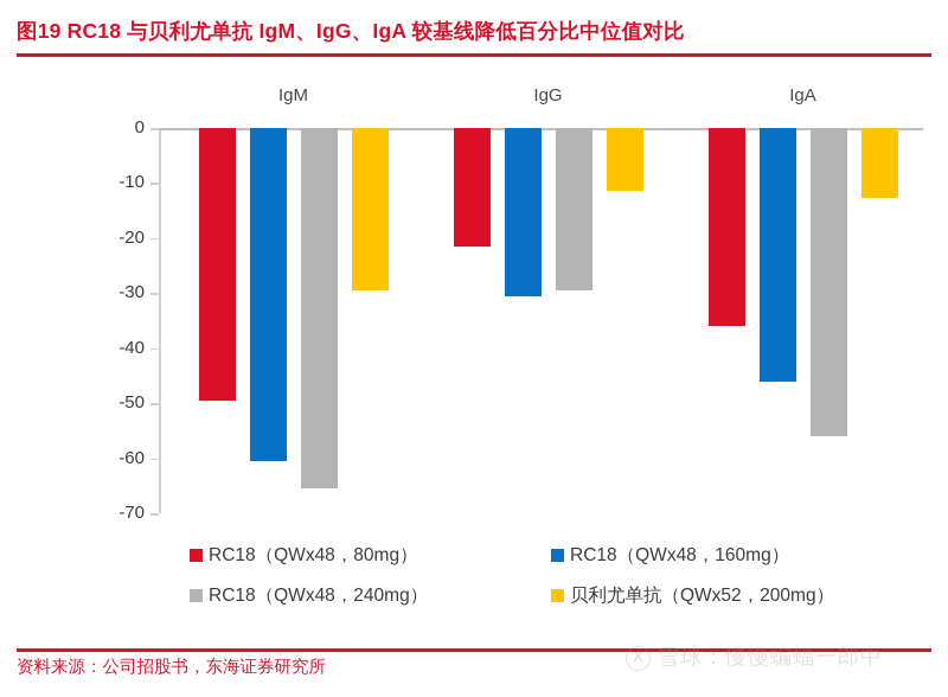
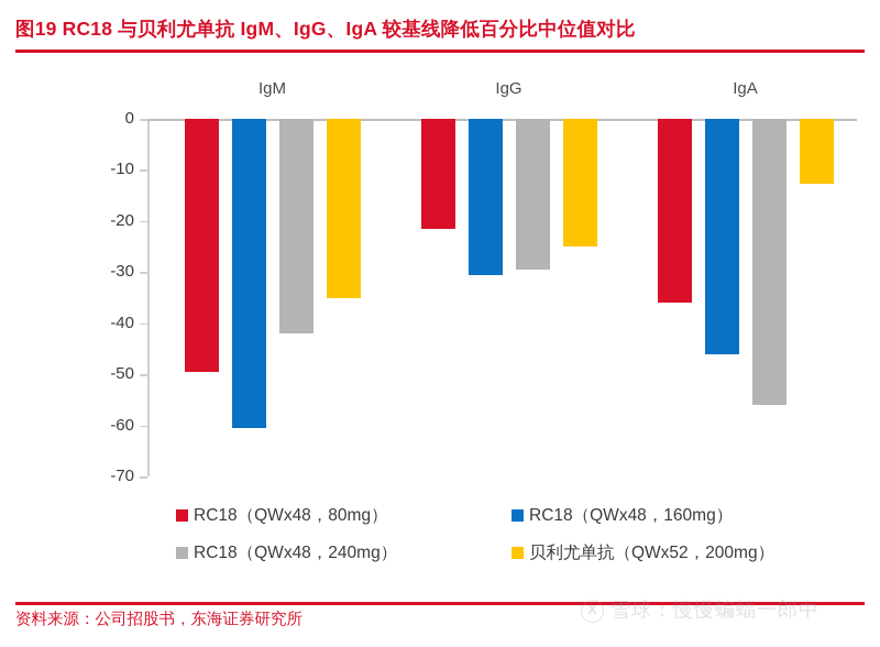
RC18（QWx48，240mg）/IgM: -66 -> -42
贝利尤单抗（QWx52，200mg）/IgM: -30 -> -35
贝利尤单抗（QWx52，200mg）/IgG: -12 -> -25
